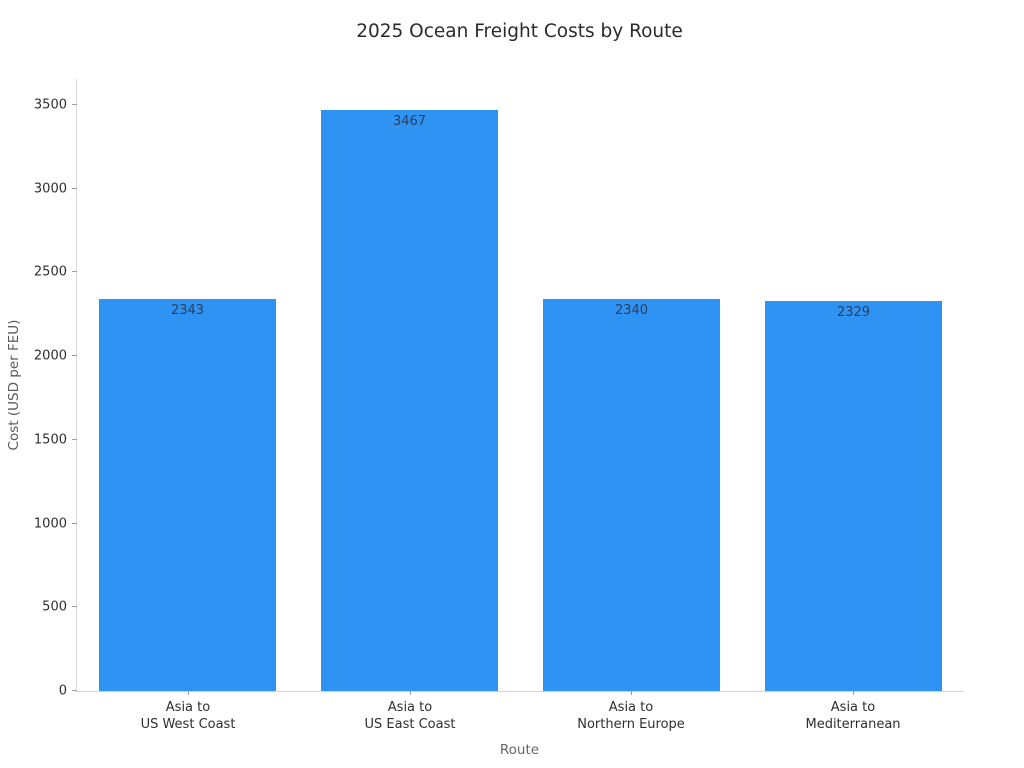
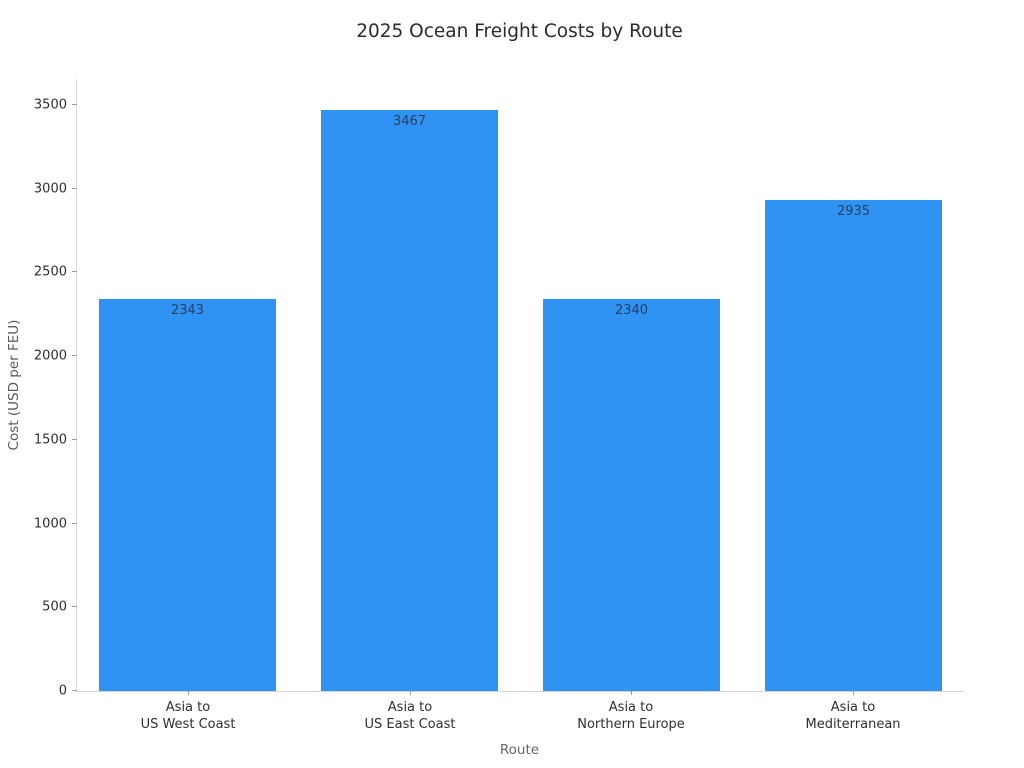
Asia to Mediterranean: 2329 -> 2935
